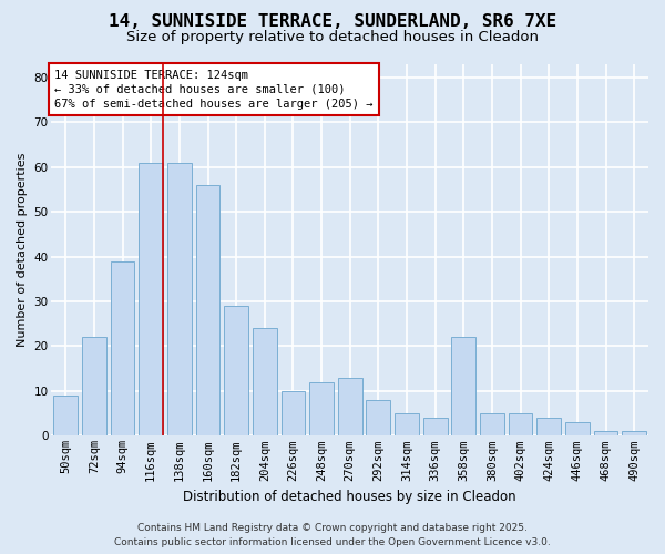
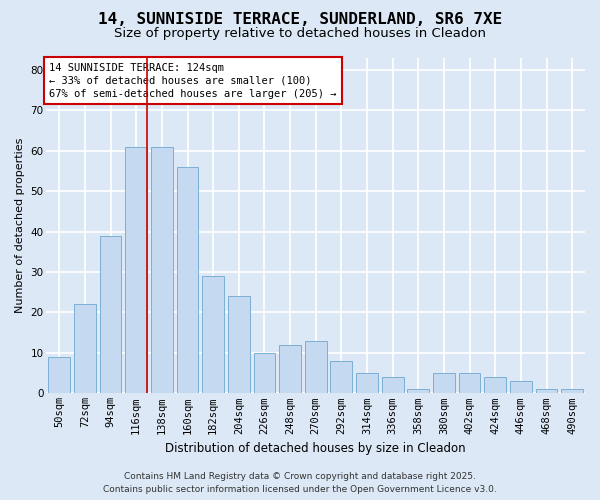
358sqm: 22 -> 1
